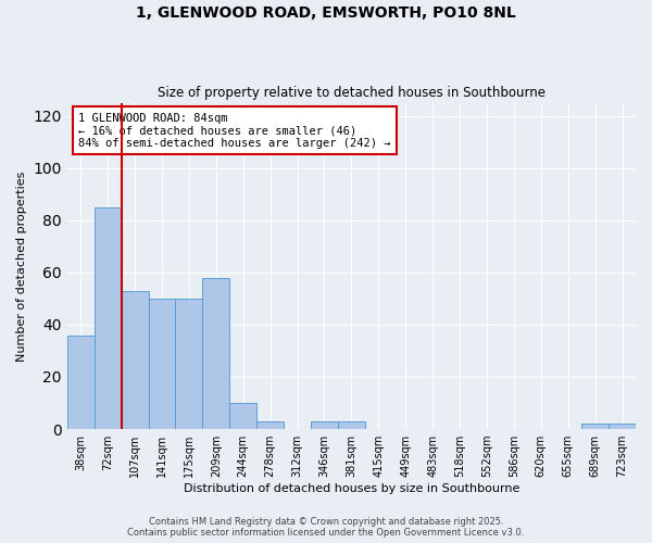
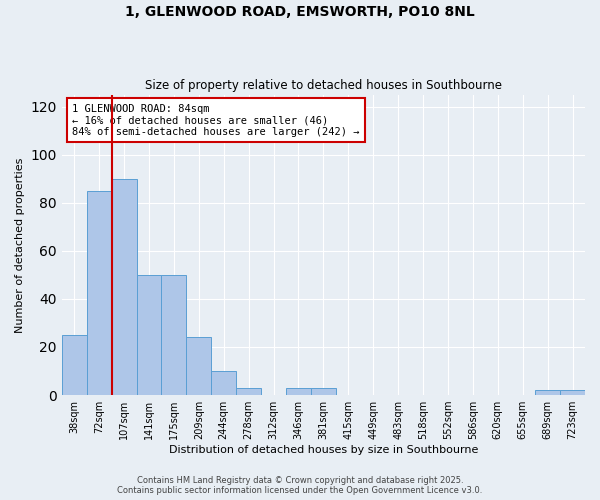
38sqm: 36 -> 25
107sqm: 53 -> 90
209sqm: 58 -> 24
